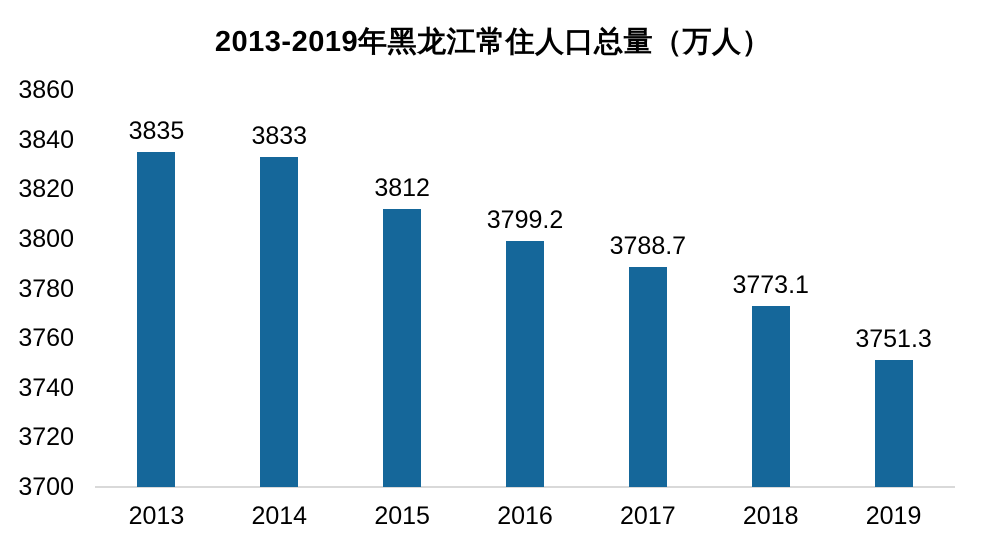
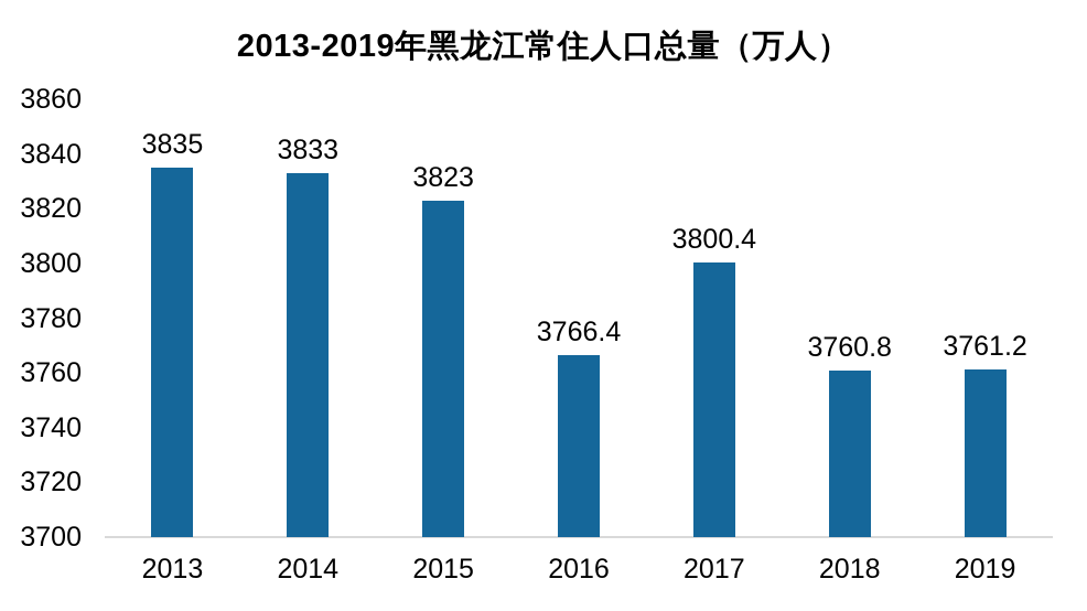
2015: 3812 -> 3823
2016: 3799.2 -> 3766.4
2017: 3788.7 -> 3800.4
2018: 3773.1 -> 3760.8
2019: 3751.3 -> 3761.2
